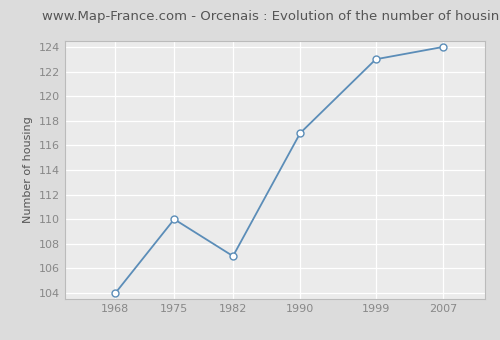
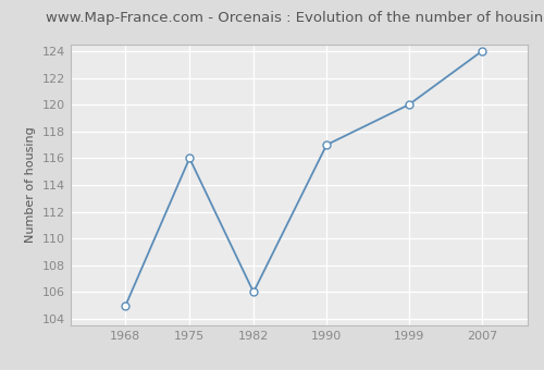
1968: 104 -> 105
1975: 110 -> 116
1982: 107 -> 106
1999: 123 -> 120
